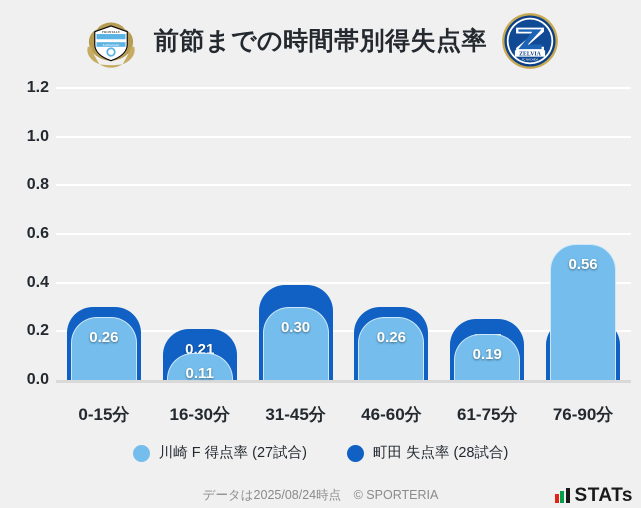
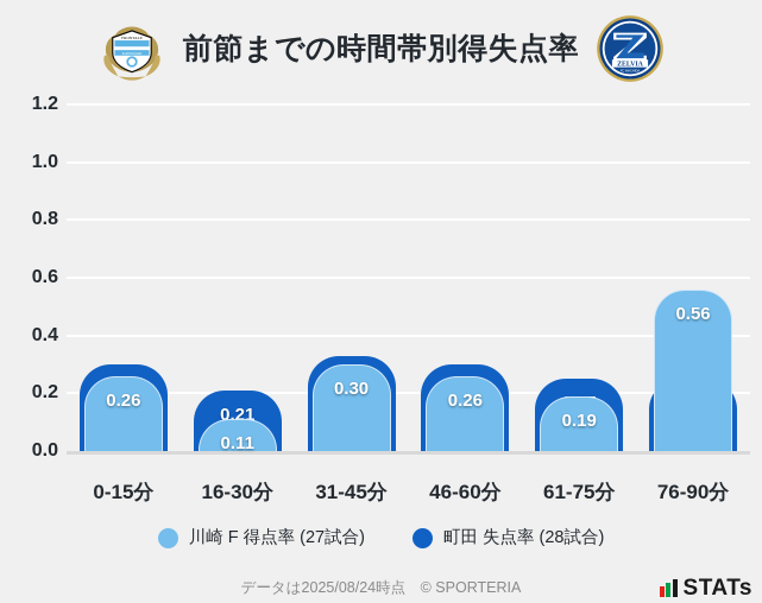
町田 失点率 (28試合)/31-45分: 0.39 -> 0.33
